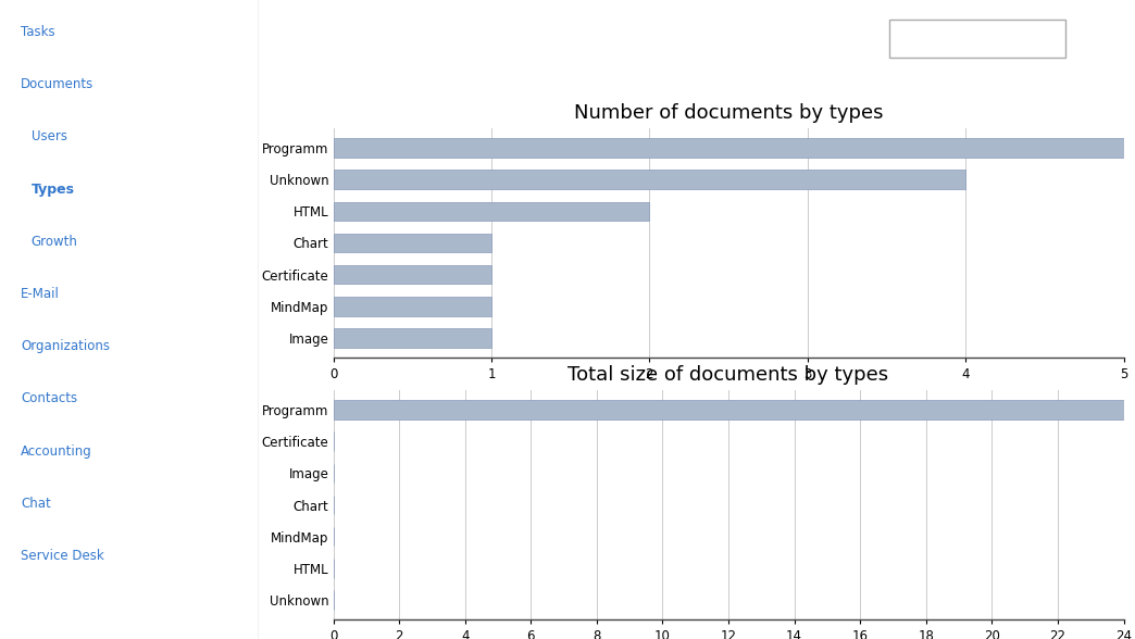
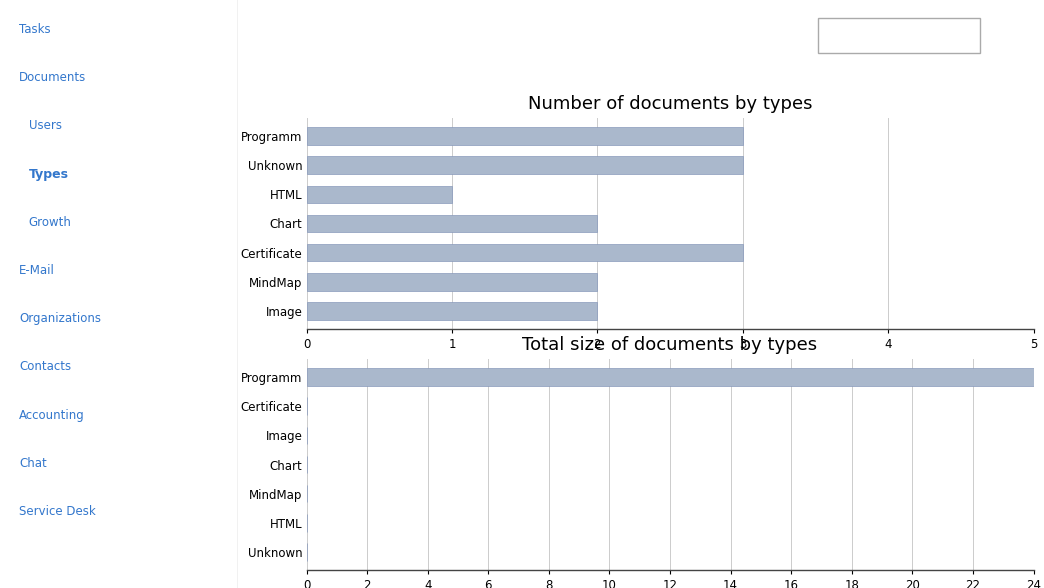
Number of documents by types/Programm: 5 -> 3
Number of documents by types/Unknown: 4 -> 3
Number of documents by types/HTML: 2 -> 1
Number of documents by types/Chart: 1 -> 2
Number of documents by types/Certificate: 1 -> 3
Number of documents by types/MindMap: 1 -> 2
Number of documents by types/Image: 1 -> 2
